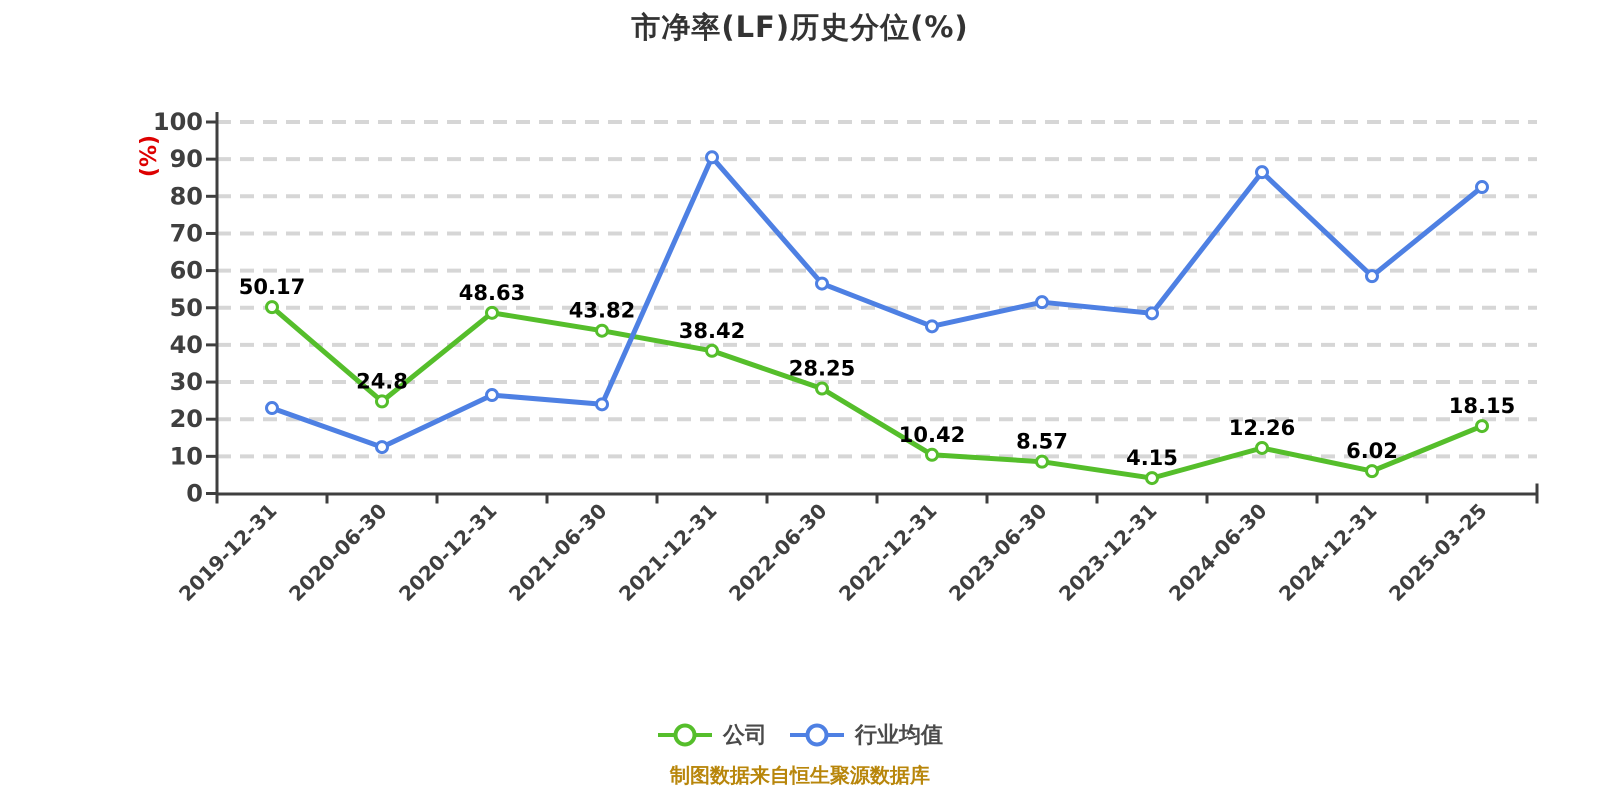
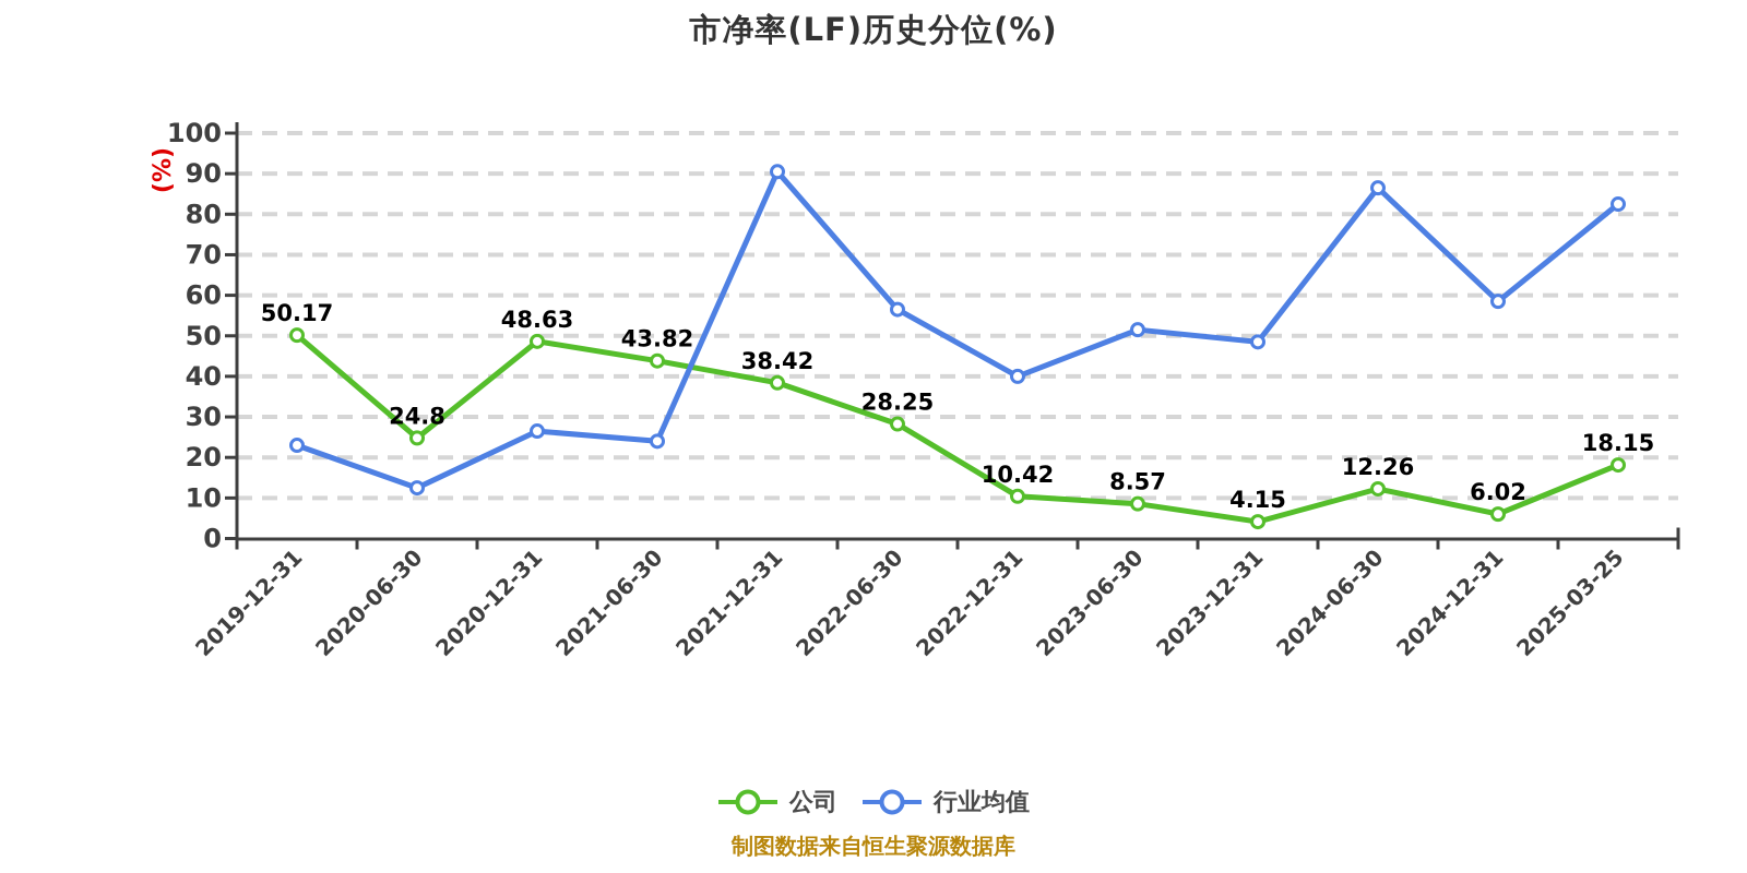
行业均值/2022-12-31: 45 -> 40
